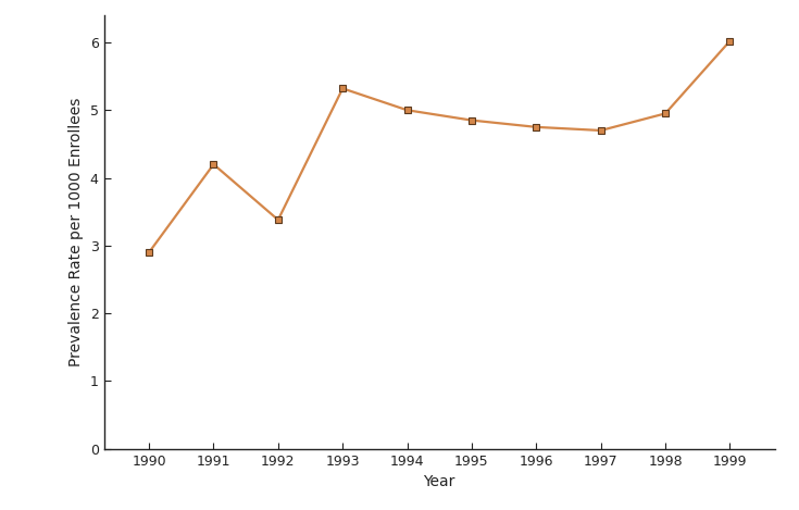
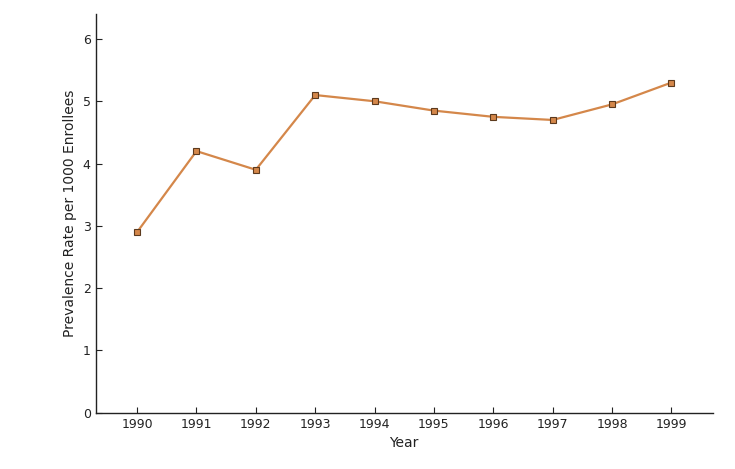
1992: 3.38 -> 3.90
1993: 5.32 -> 5.10
1999: 6.02 -> 5.30
